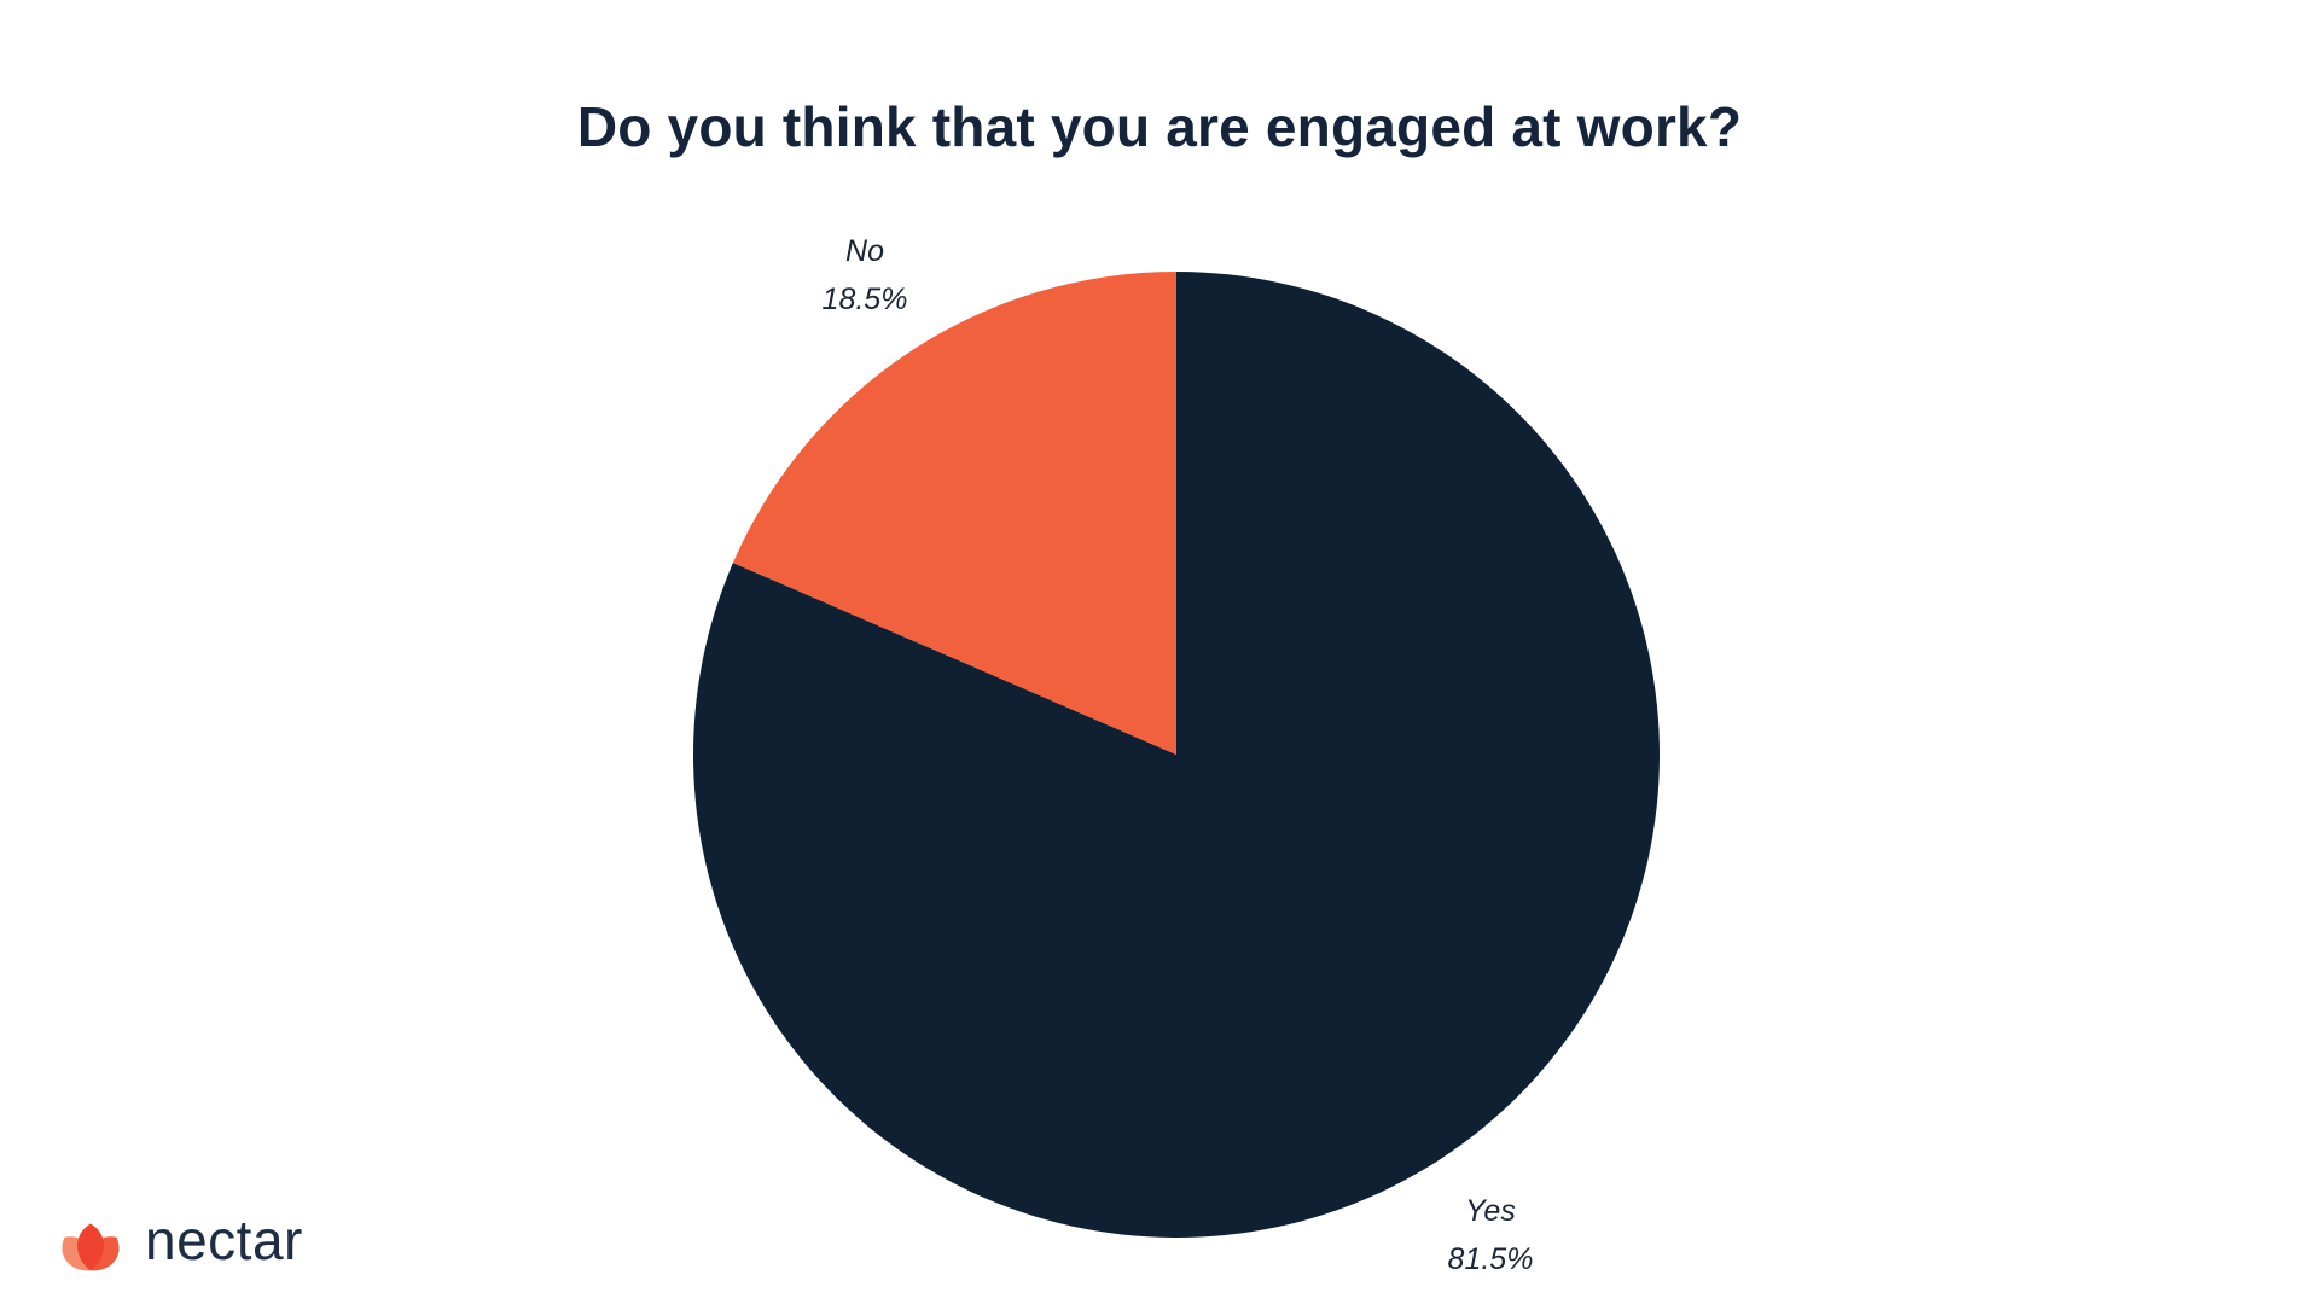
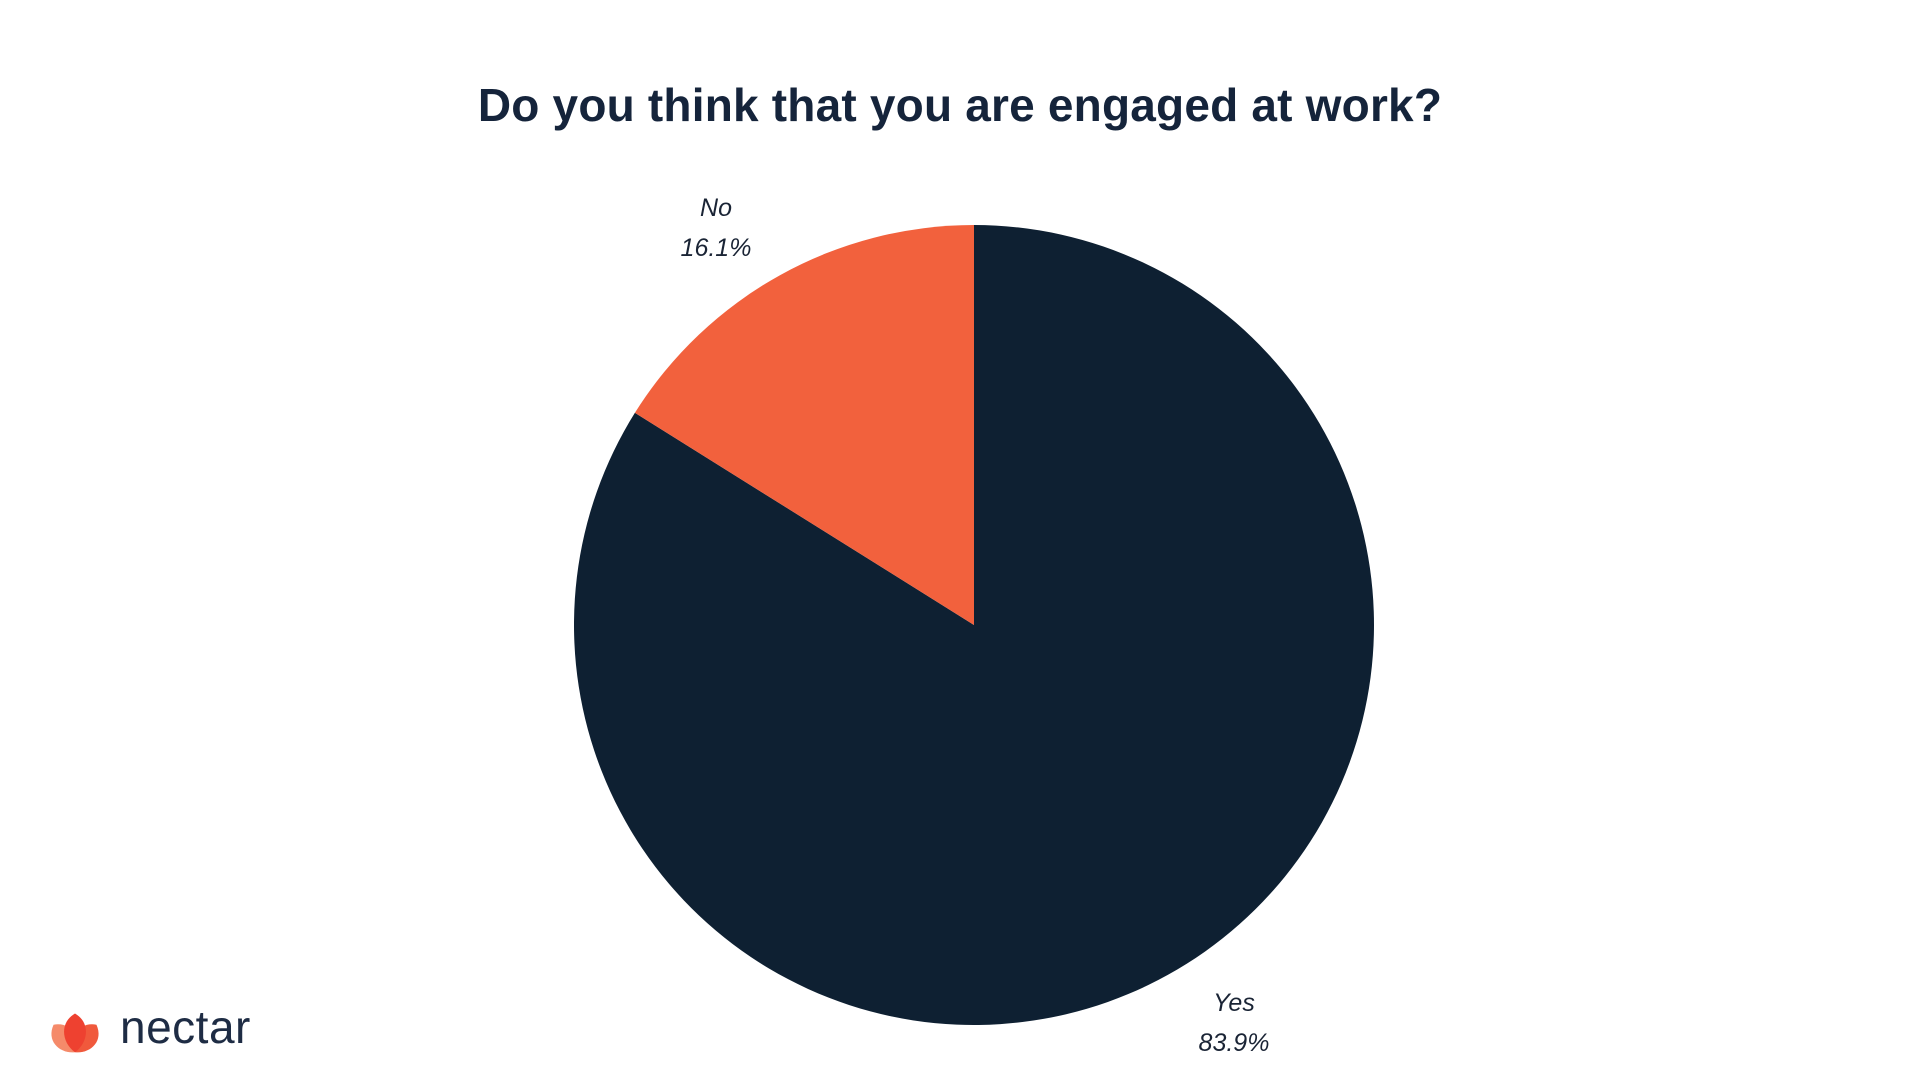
Yes: 81.5% -> 83.9%
No: 18.5% -> 16.1%
